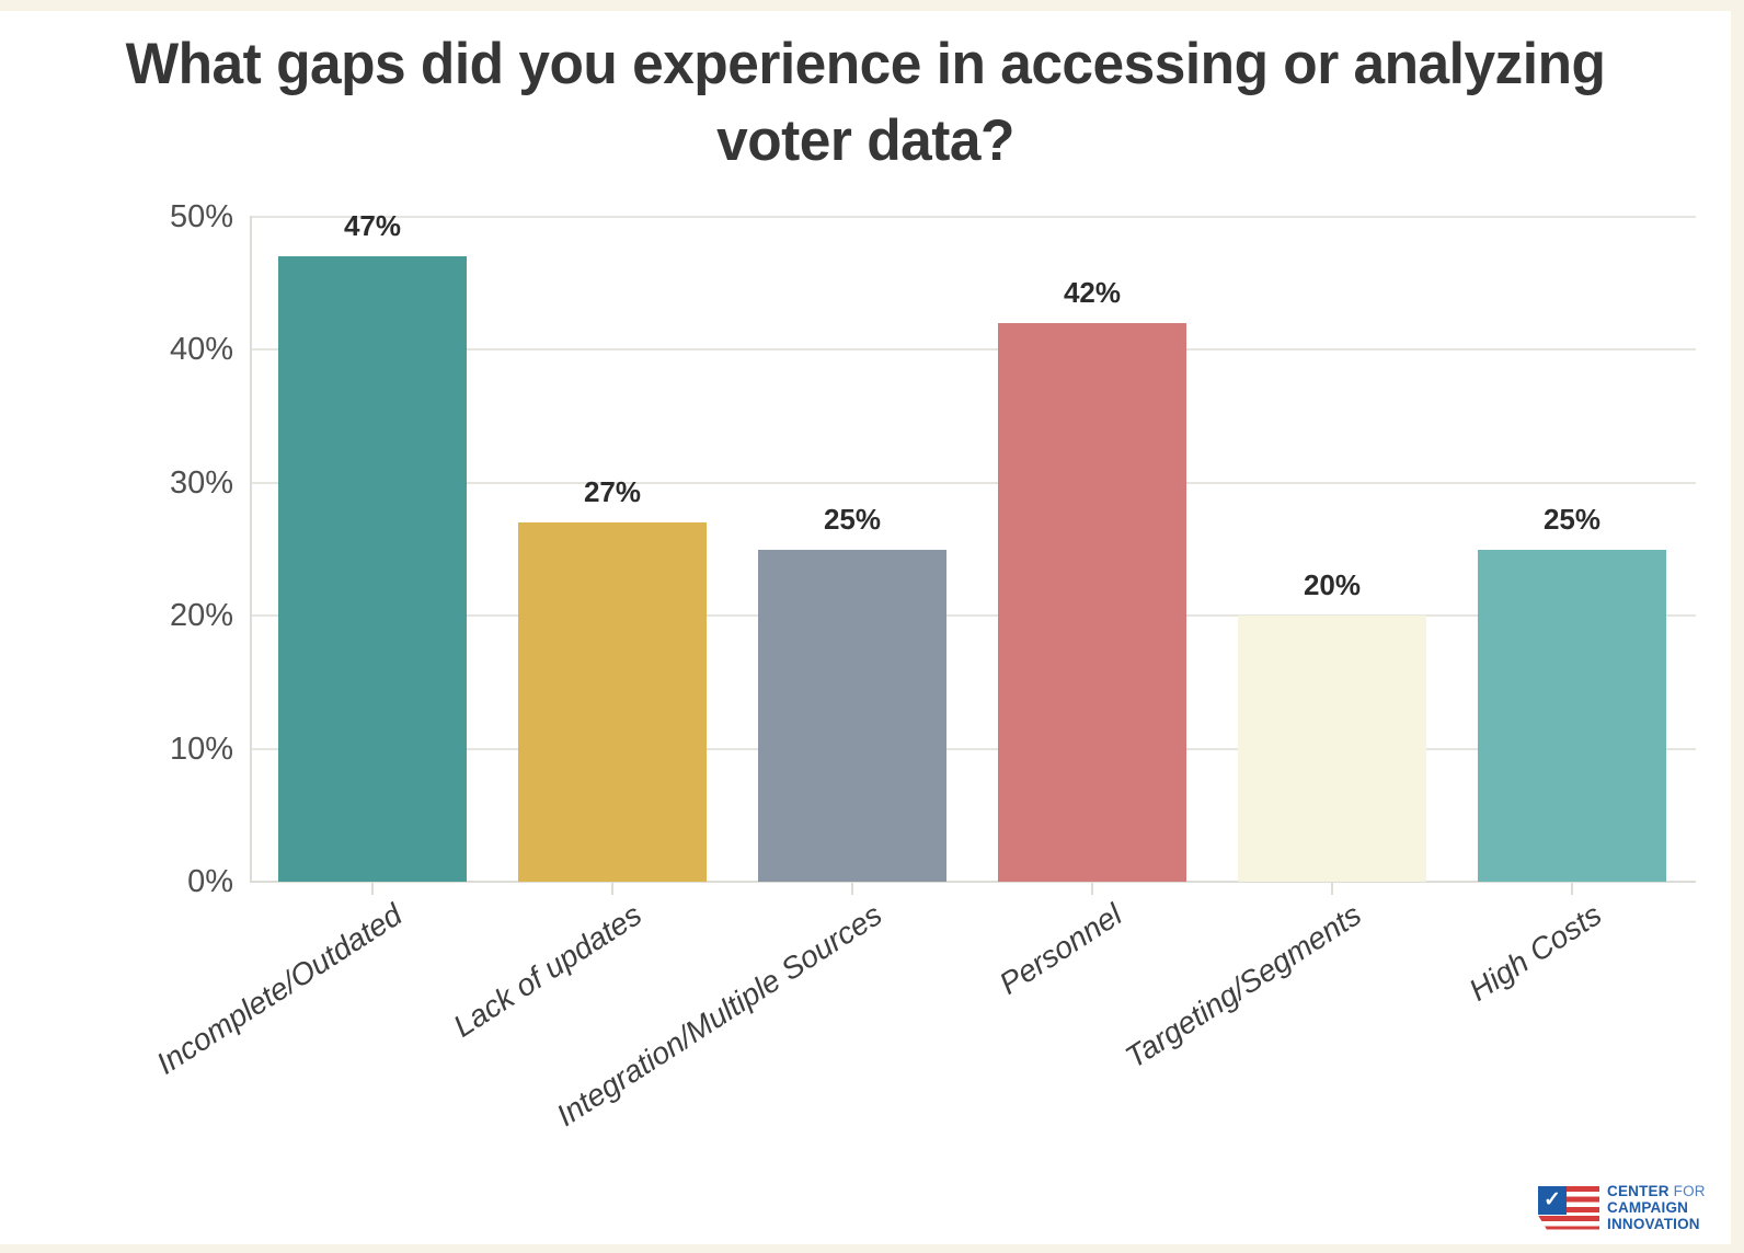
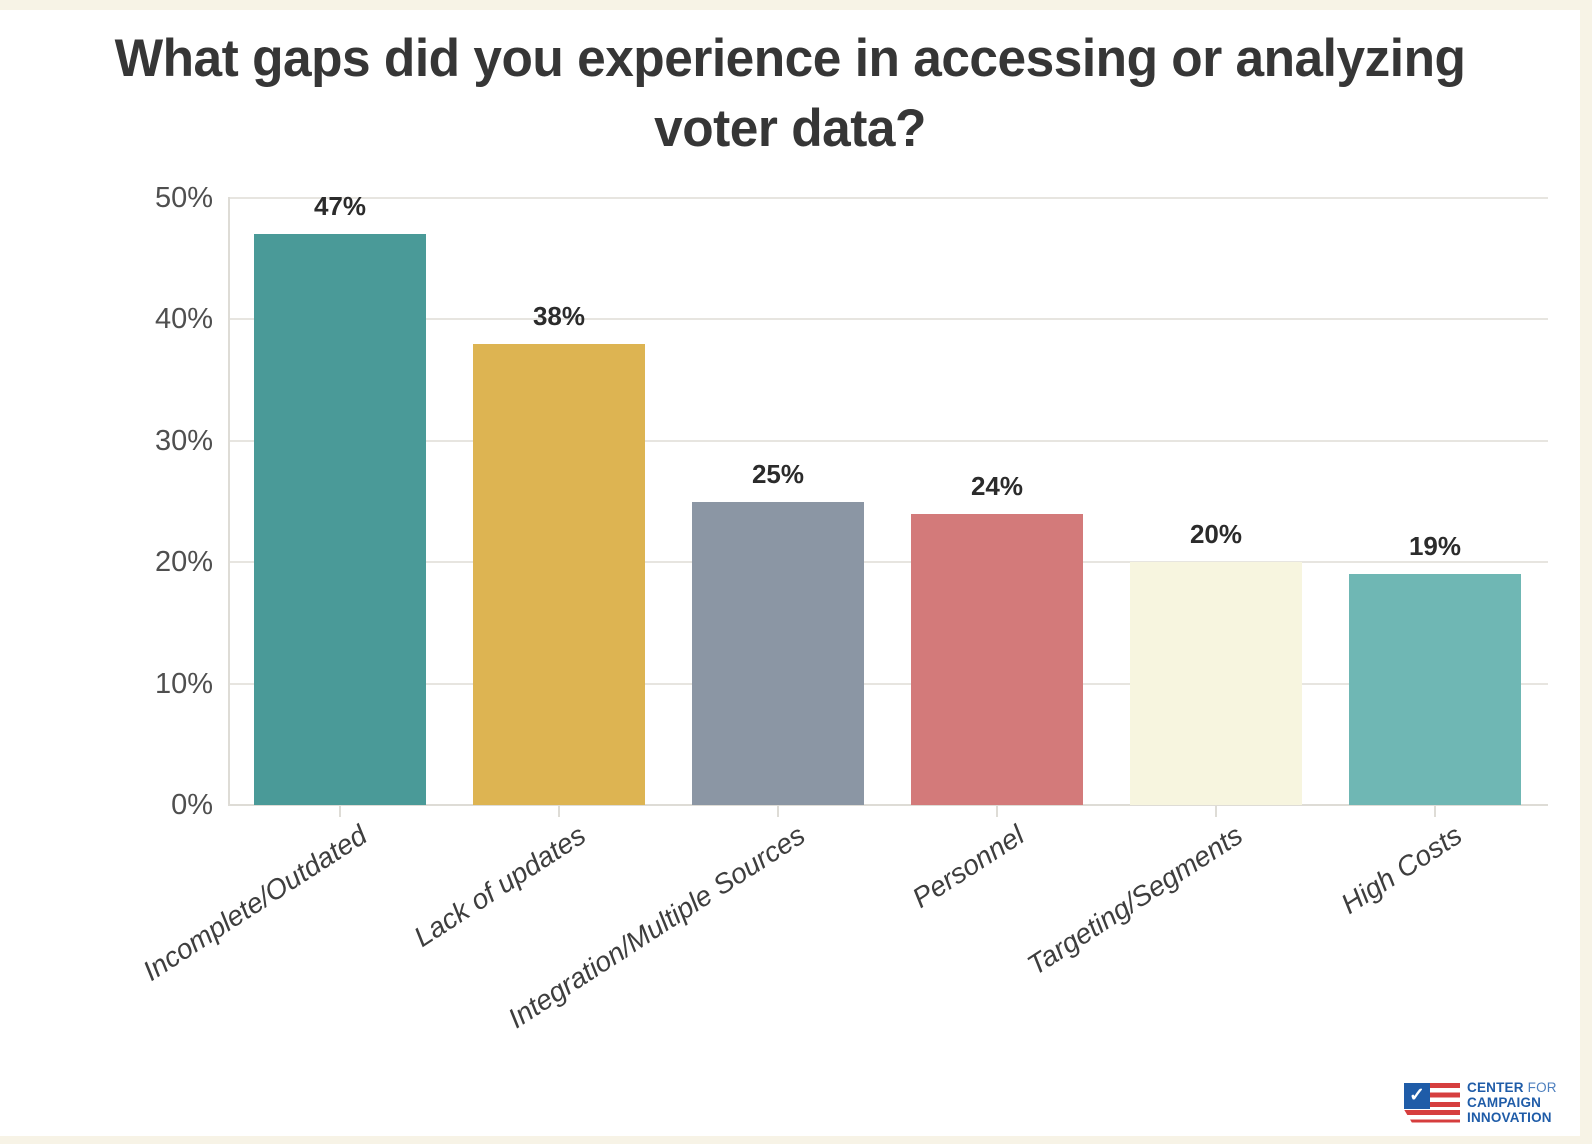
Lack of updates: 27% -> 38%
Personnel: 42% -> 24%
High Costs: 25% -> 19%
